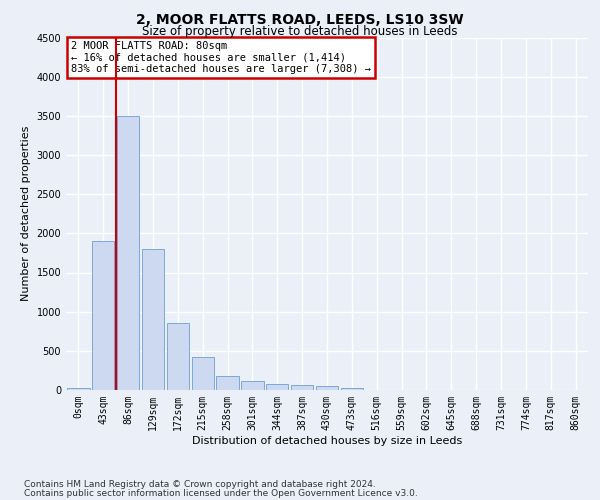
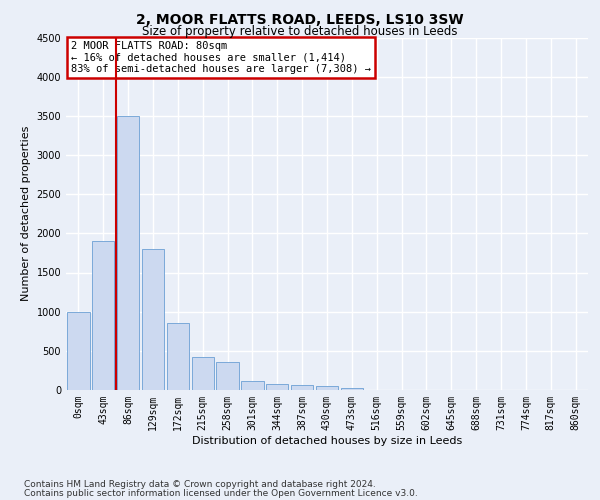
0sqm: 20 -> 1000
258sqm: 180 -> 360
